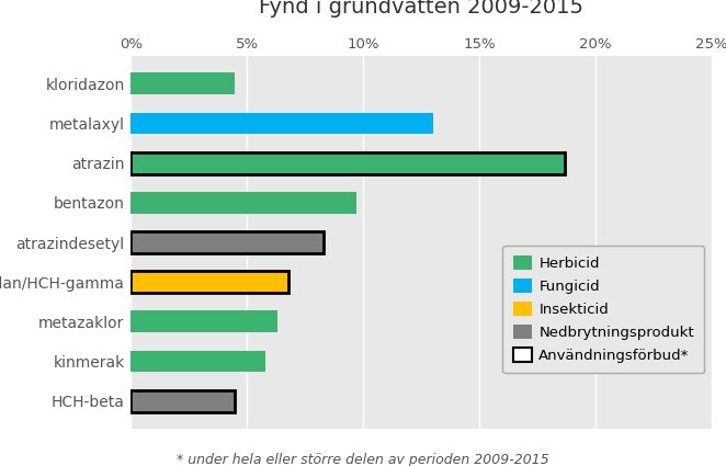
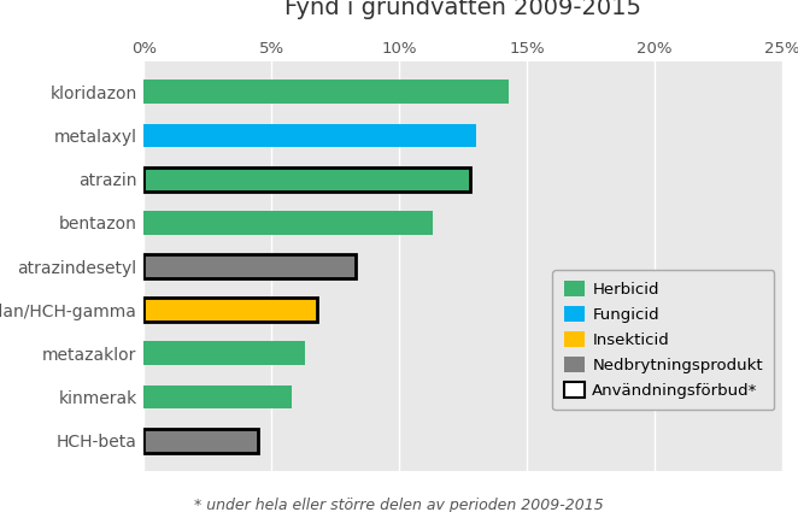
kloridazon: 4.5% -> 14.3%
atrazin: 18.7% -> 12.8%
bentazon: 9.7% -> 11.3%
